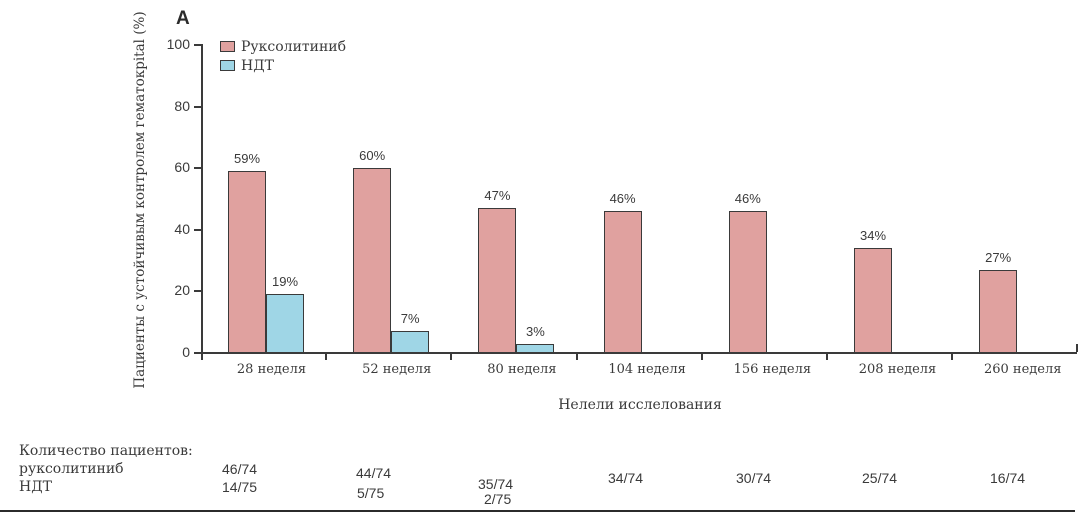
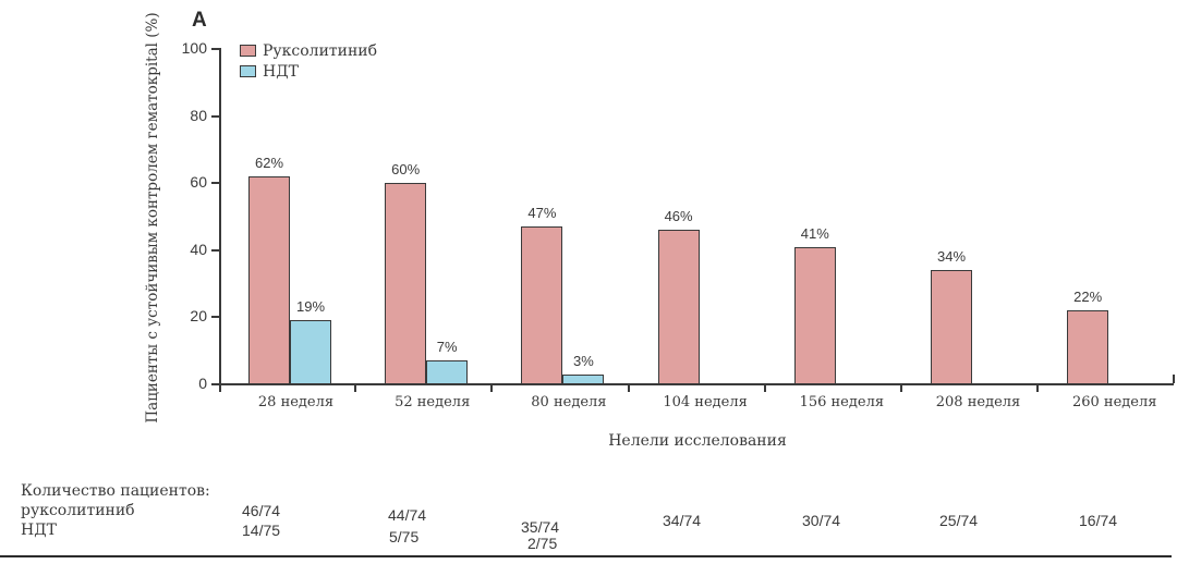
Руксолитиниб/28 неделя: 59% -> 62%
Руксолитиниб/156 неделя: 46% -> 41%
Руксолитиниб/260 неделя: 27% -> 22%
